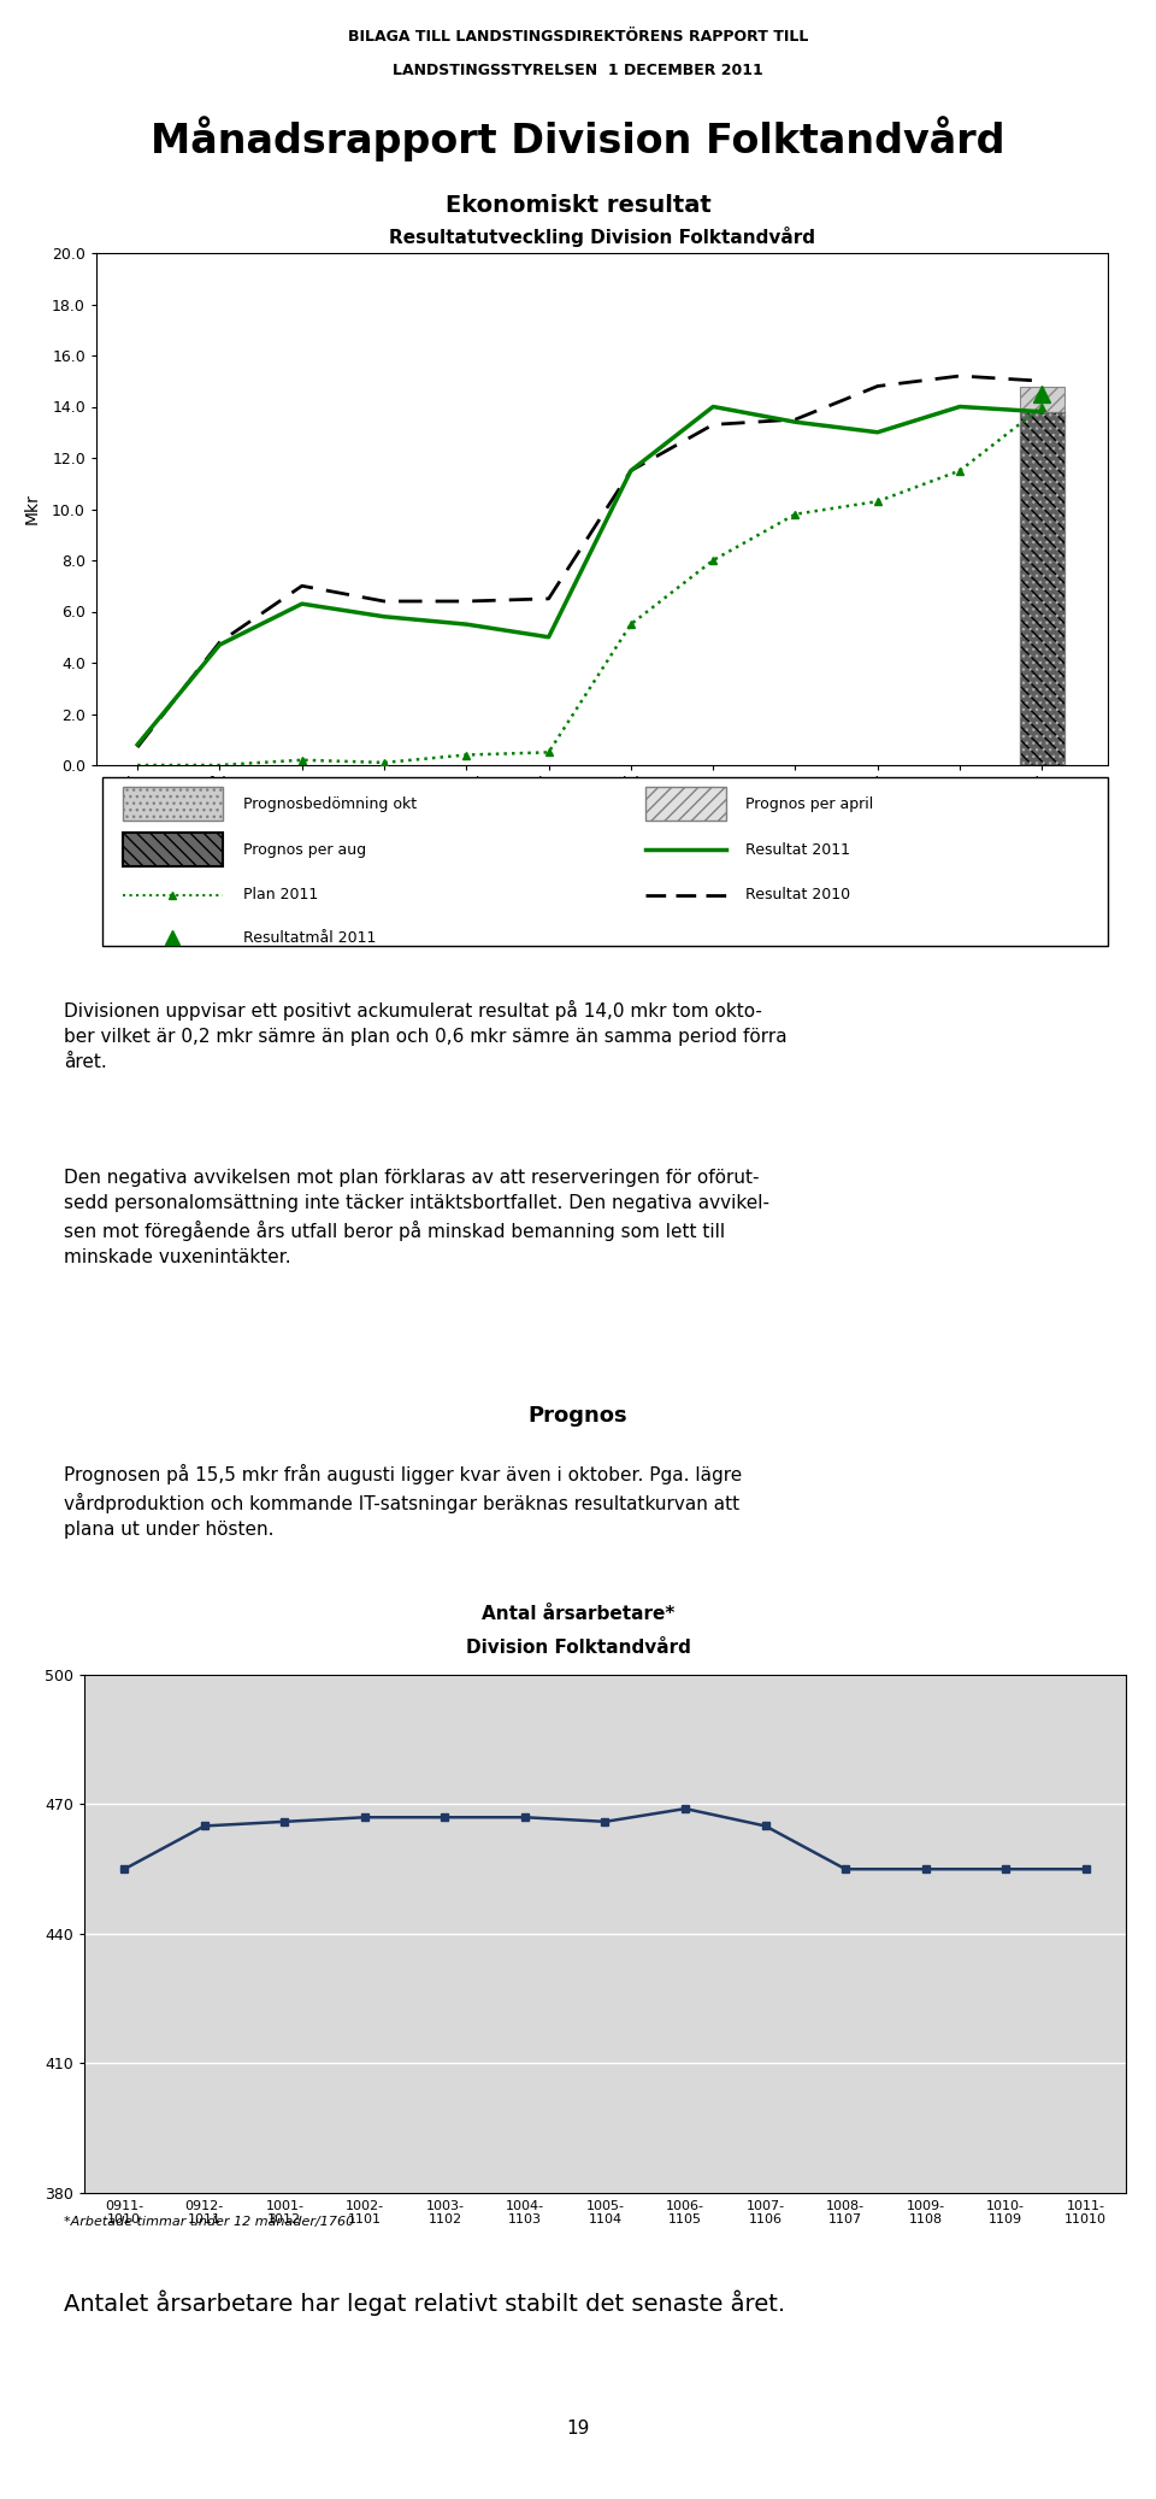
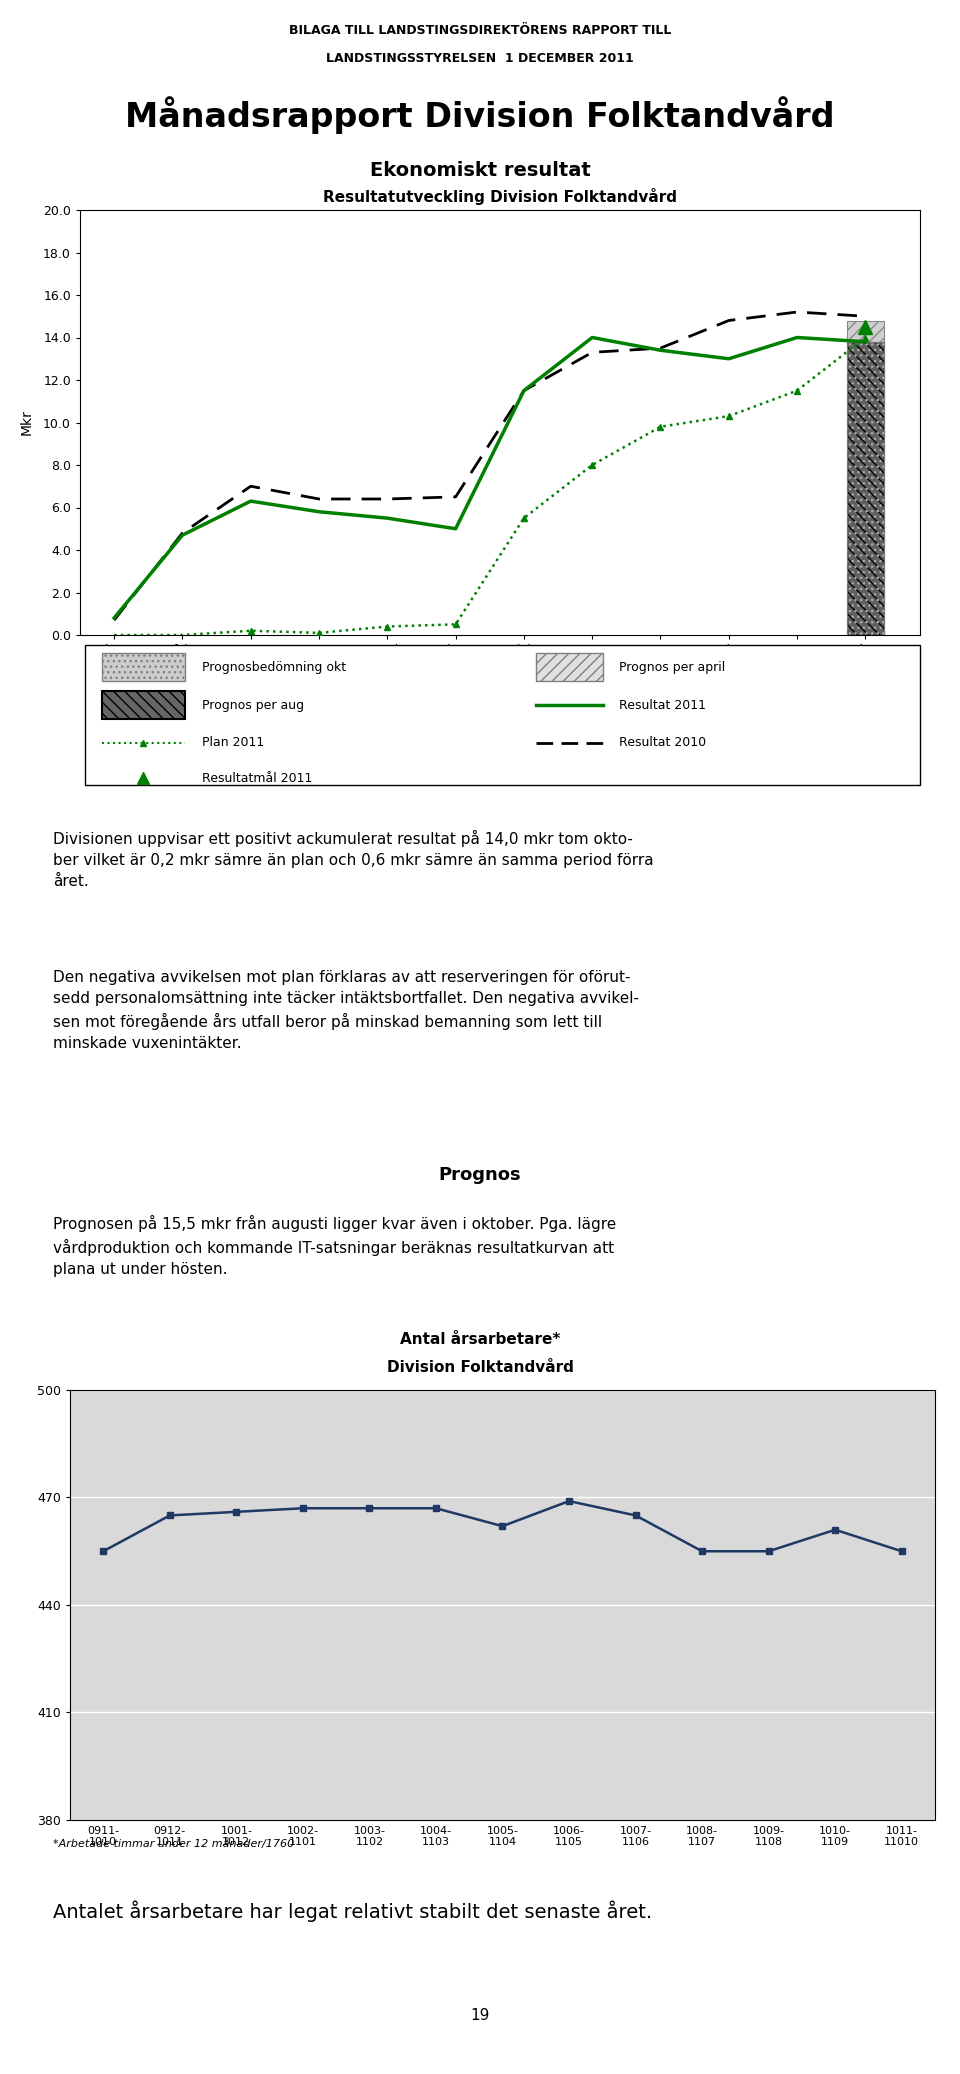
1005- 1104: 466 -> 462
1010- 1109: 455 -> 461
